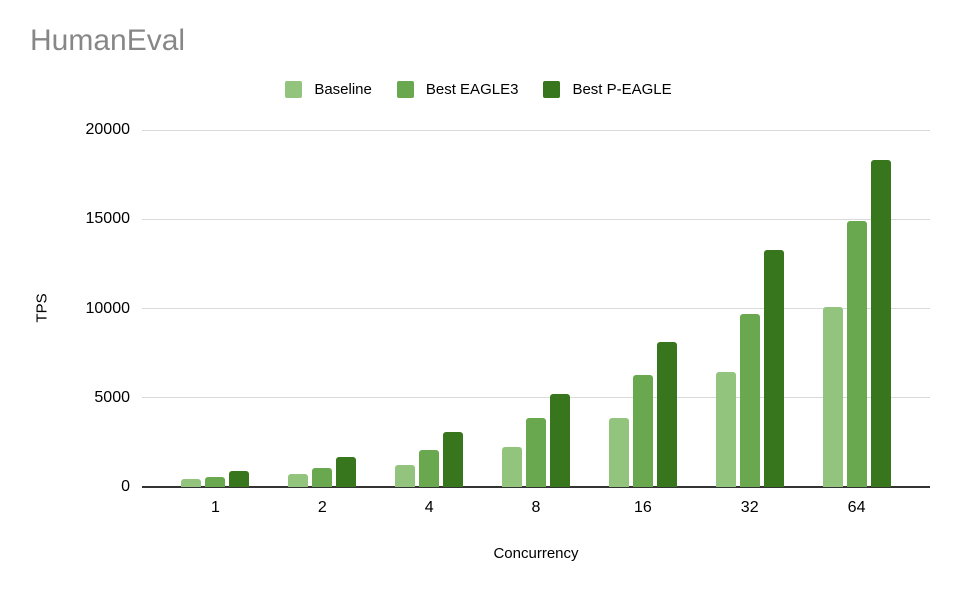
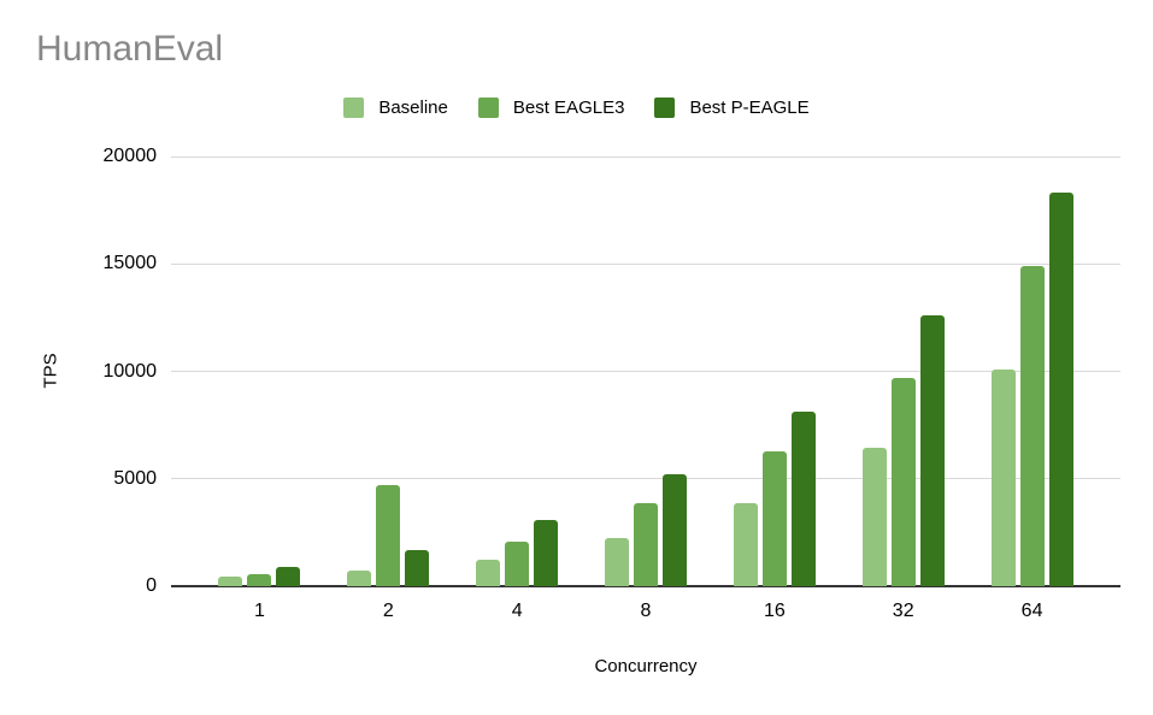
Best EAGLE3/2: 1100 -> 4700
Best P-EAGLE/32: 13300 -> 12600
